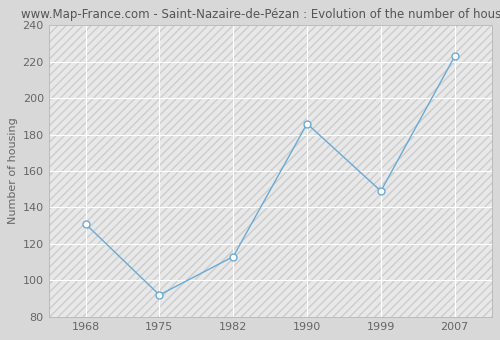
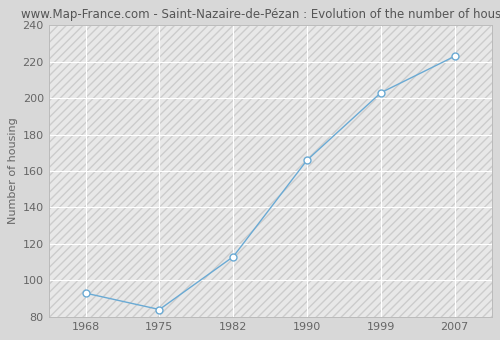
1968: 131 -> 93
1975: 92 -> 84
1990: 186 -> 166
1999: 149 -> 203
